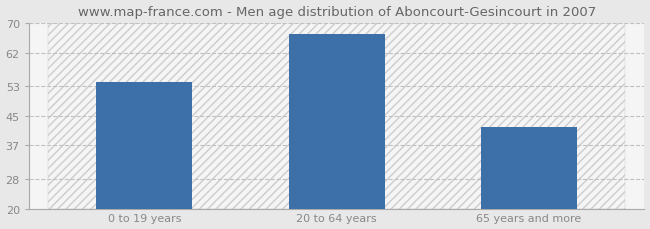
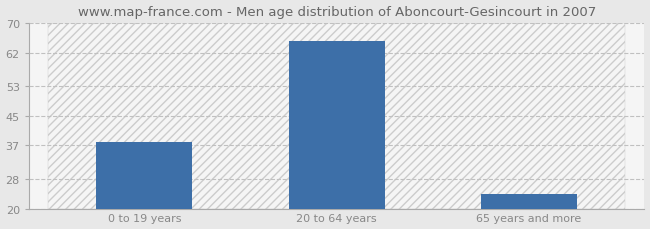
0 to 19 years: 54 -> 38
20 to 64 years: 67 -> 65
65 years and more: 42 -> 24
